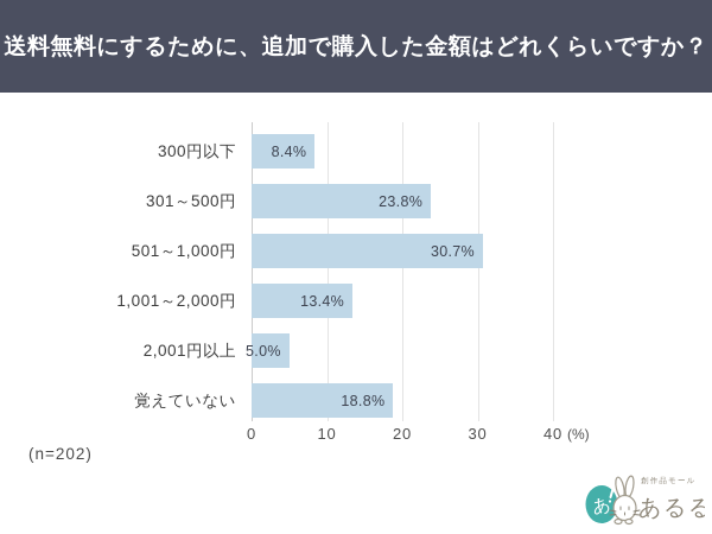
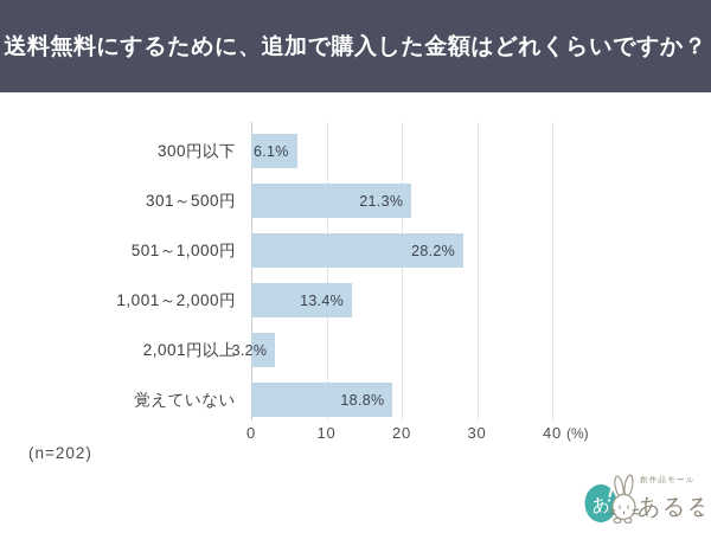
300円以下: 8.4% -> 6.1%
301～500円: 23.8% -> 21.3%
501～1,000円: 30.7% -> 28.2%
2,001円以上: 5.0% -> 3.2%
